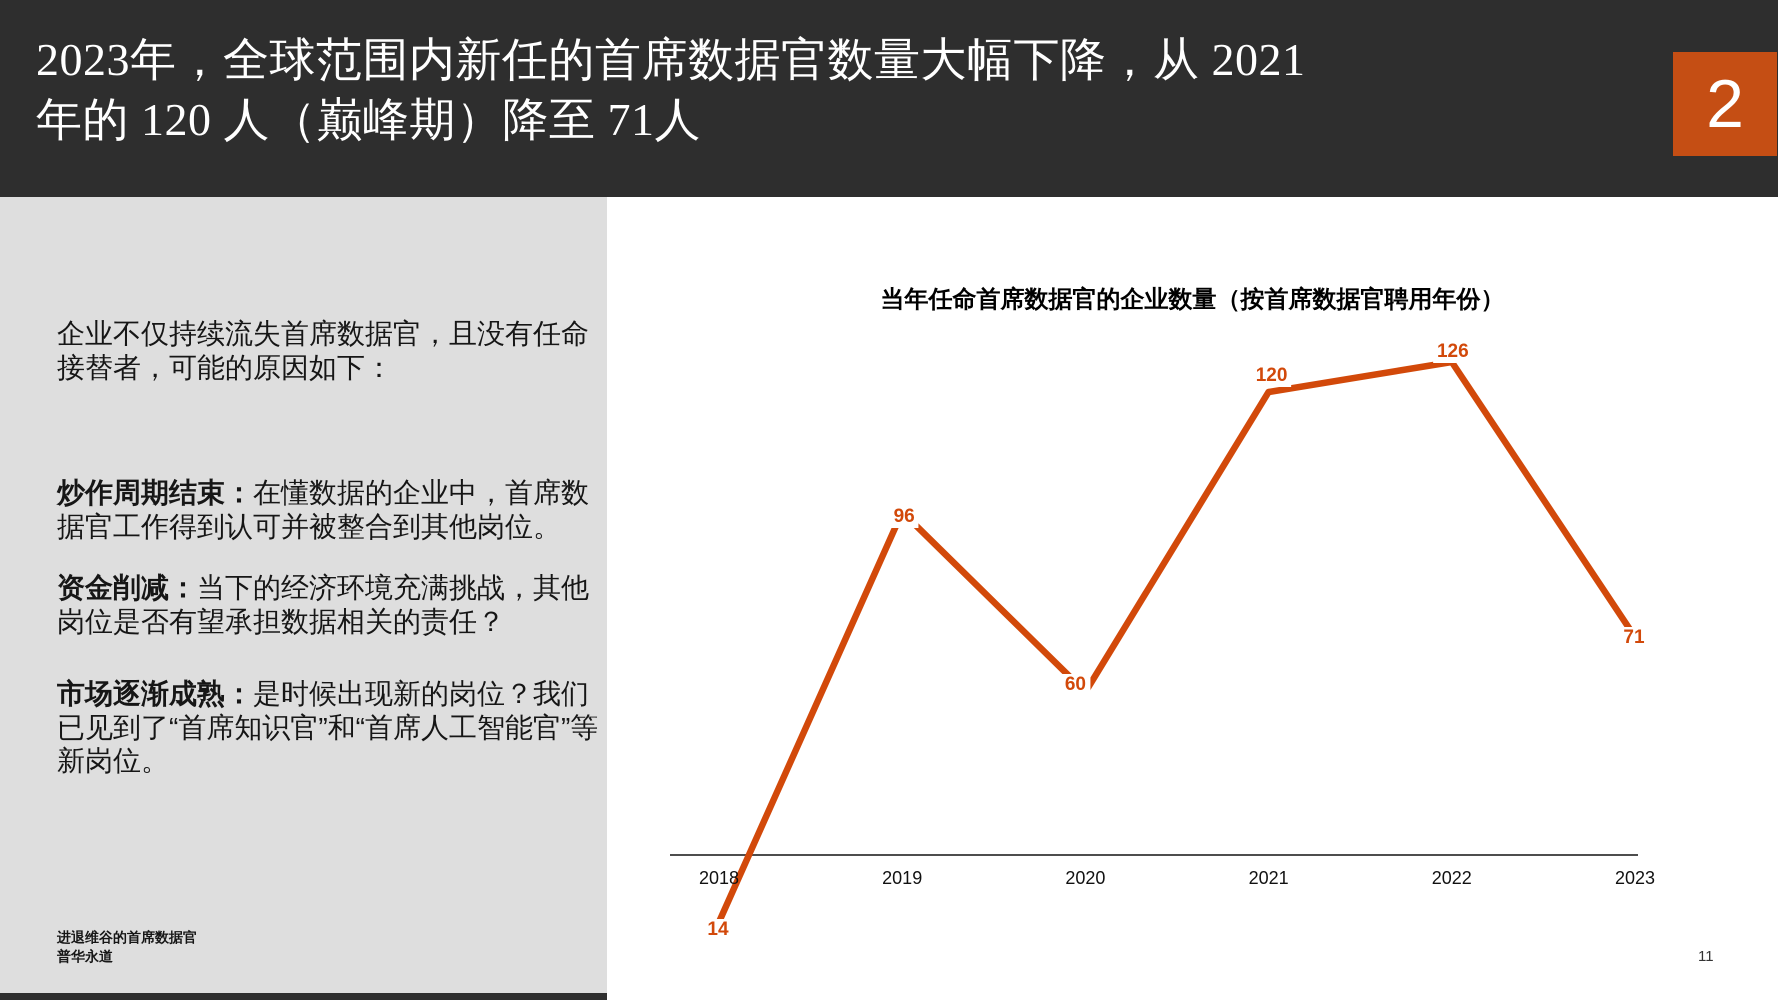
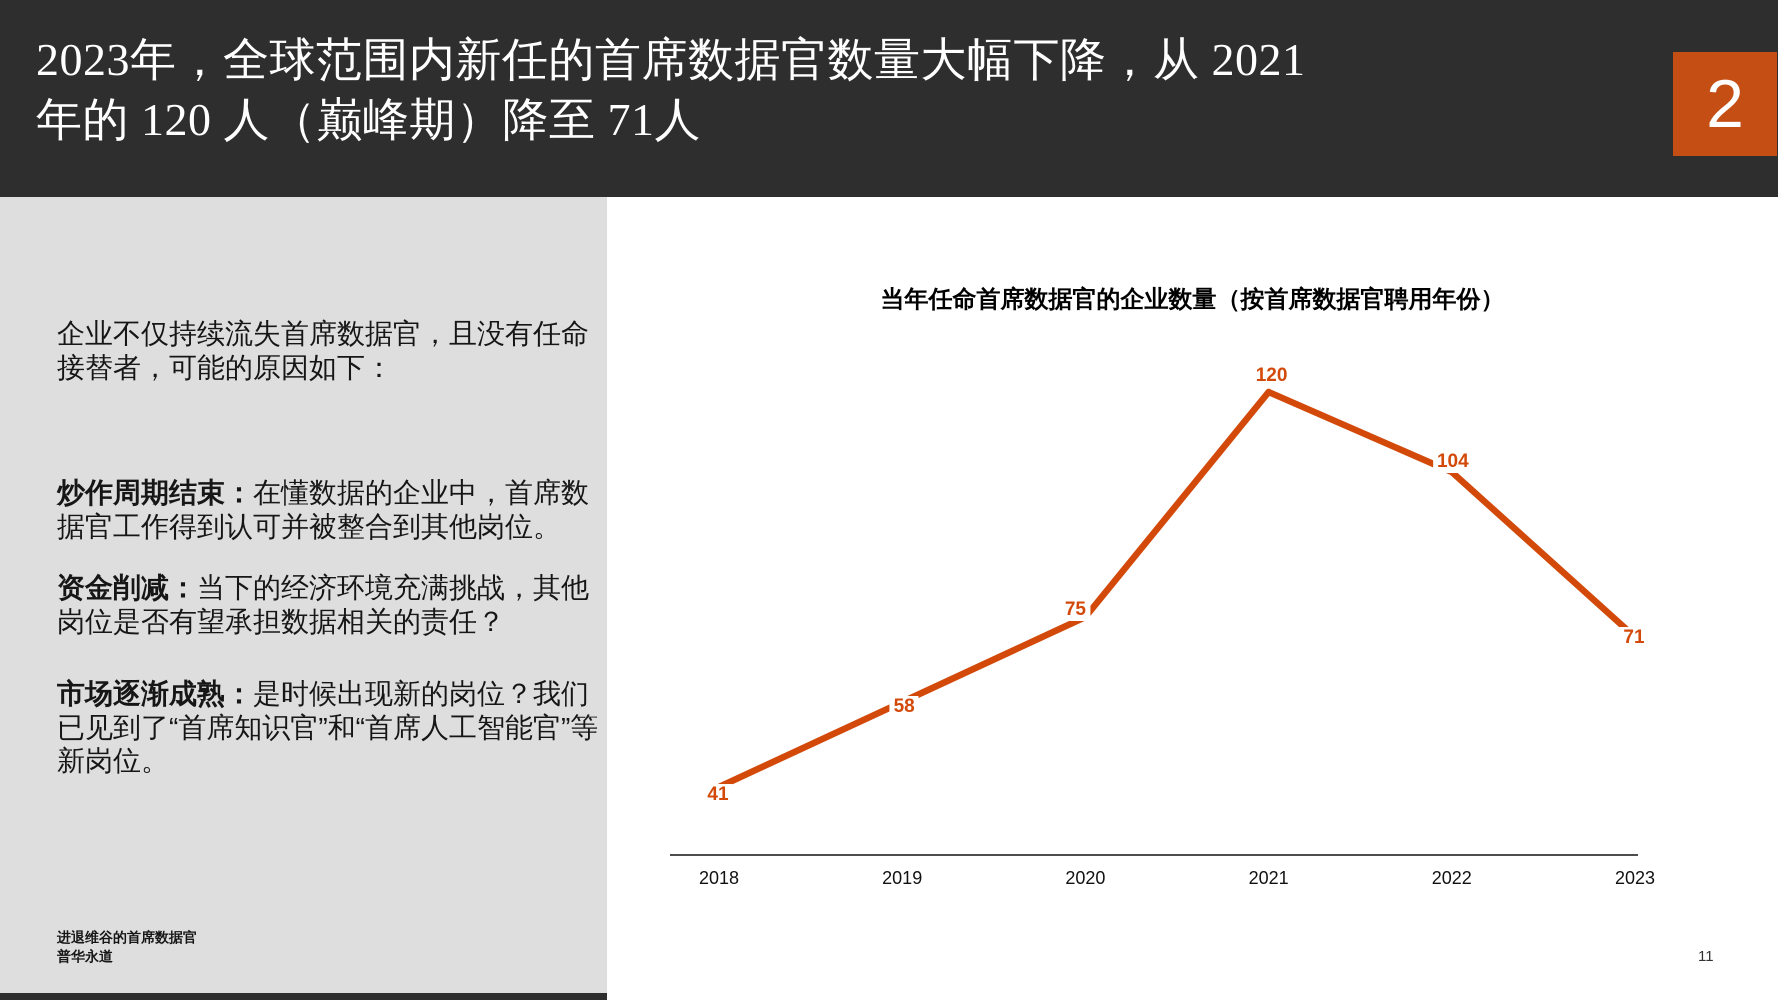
2018: 14 -> 41
2019: 96 -> 58
2020: 60 -> 75
2022: 126 -> 104
